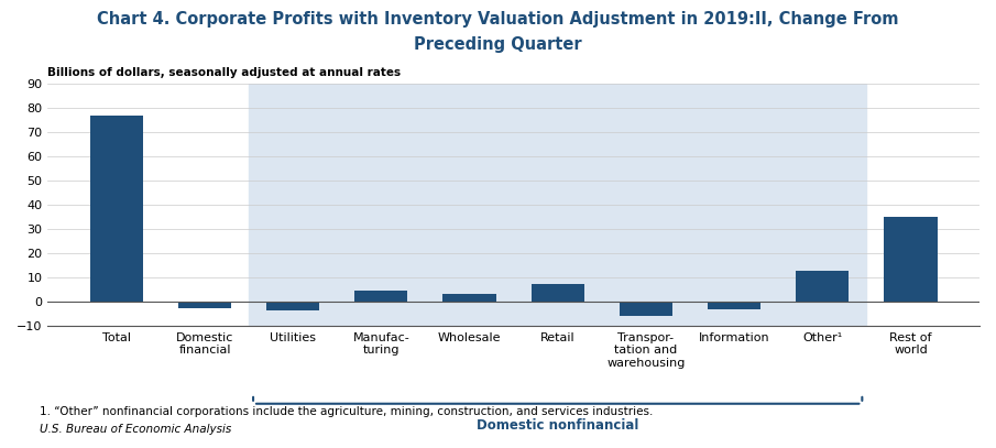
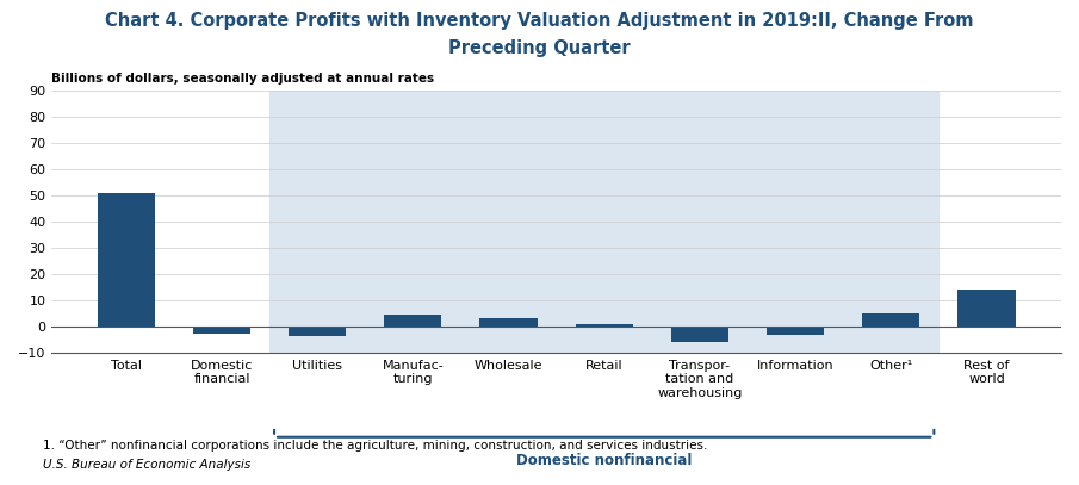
Total: 77.0 -> 51.0
Retail: 7.5 -> 1.0
Other¹: 13.0 -> 5.0
Rest of world: 35.0 -> 14.0
